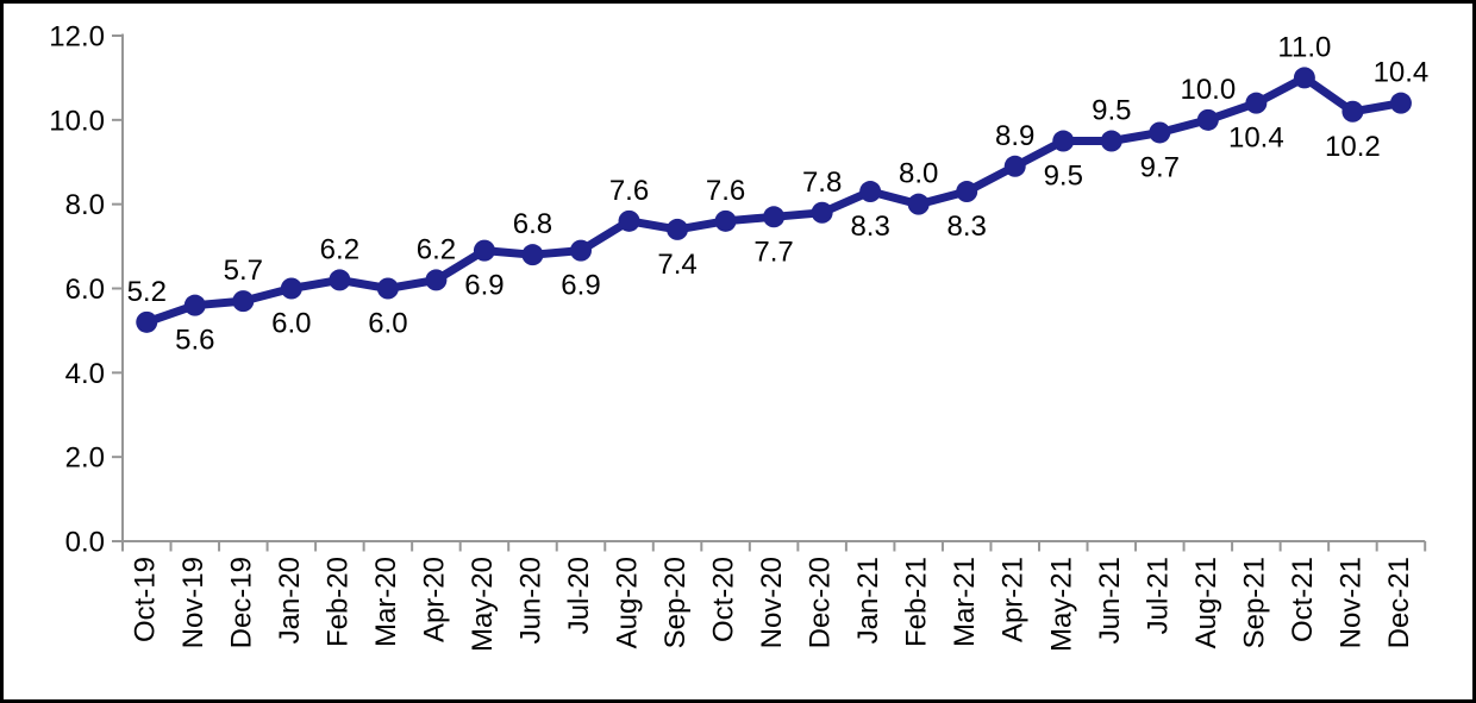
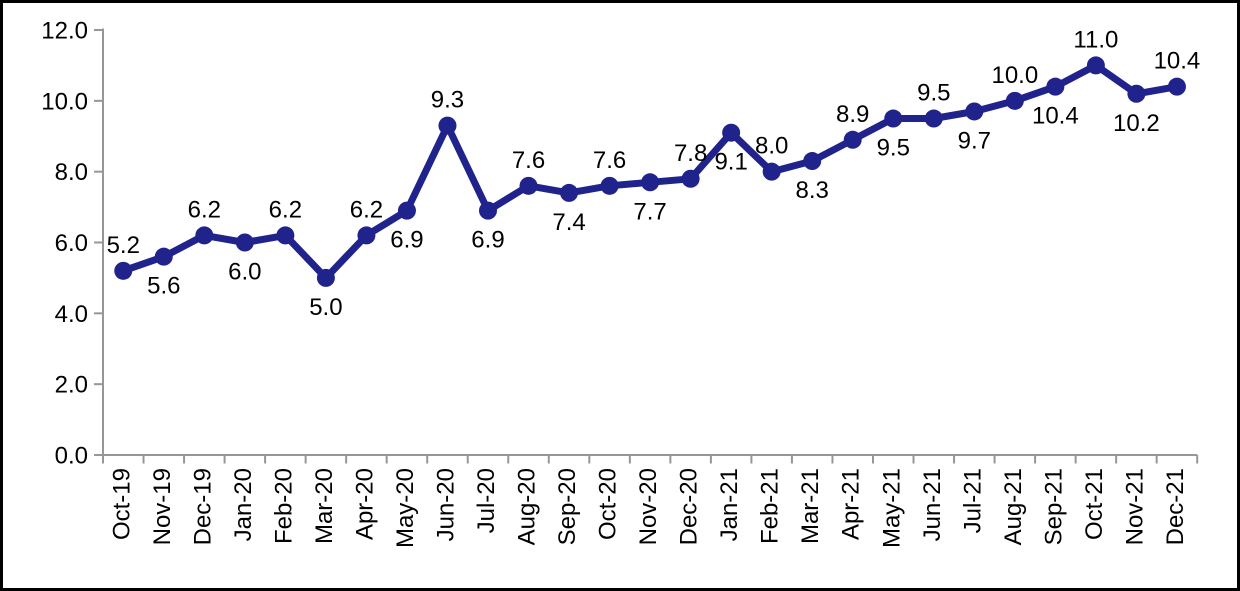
Dec-19: 5.7 -> 6.2
Mar-20: 6.0 -> 5.0
Jun-20: 6.8 -> 9.3
Jan-21: 8.3 -> 9.1
